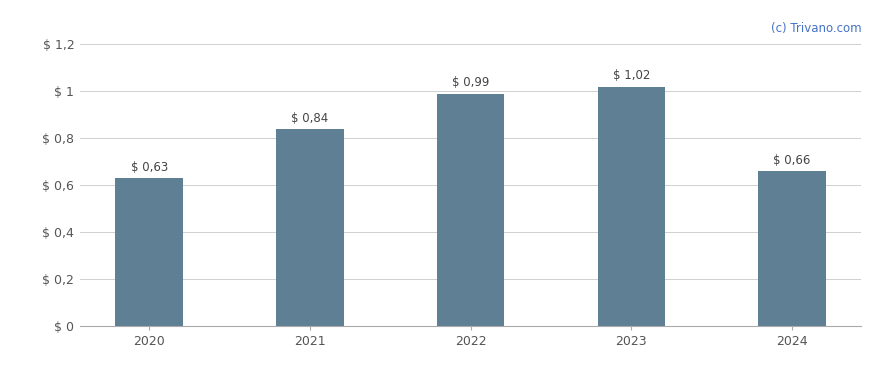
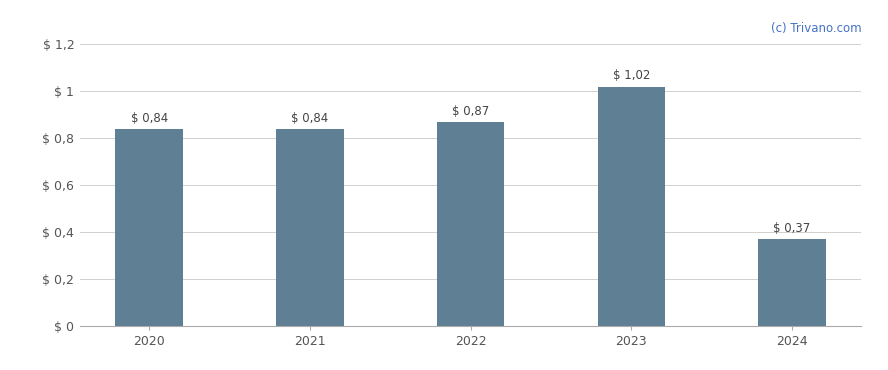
2020: 0,63 -> 0,84
2022: 0,99 -> 0,87
2024: 0,66 -> 0,37
